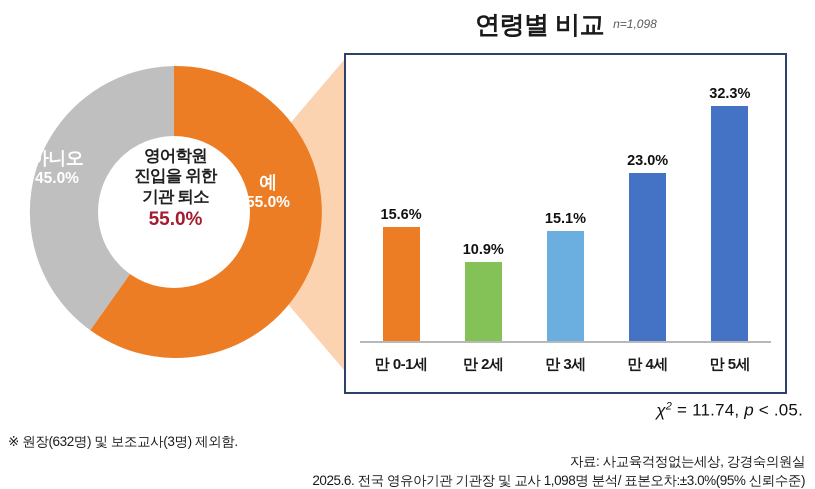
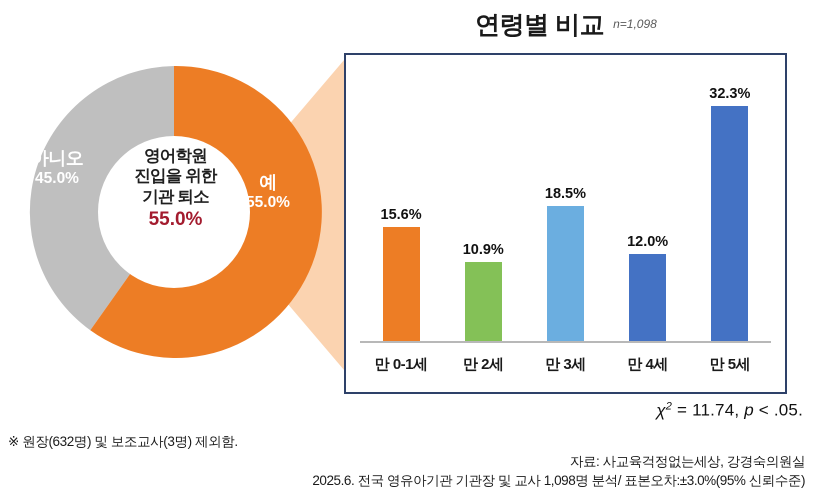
만 3세: 15.1% -> 18.5%
만 4세: 23.0% -> 12.0%
